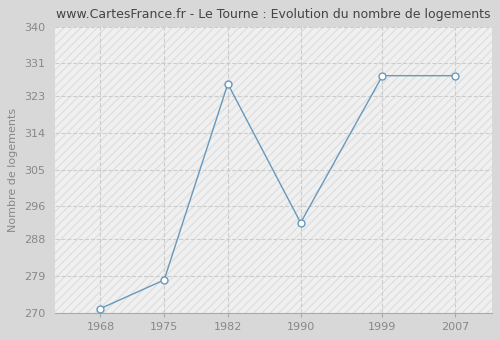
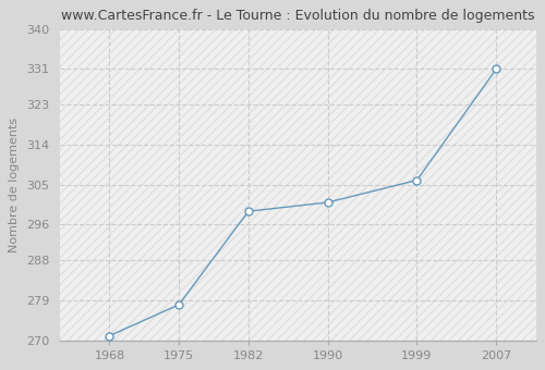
1982: 326 -> 299
1990: 292 -> 301
1999: 328 -> 306
2007: 328 -> 331
